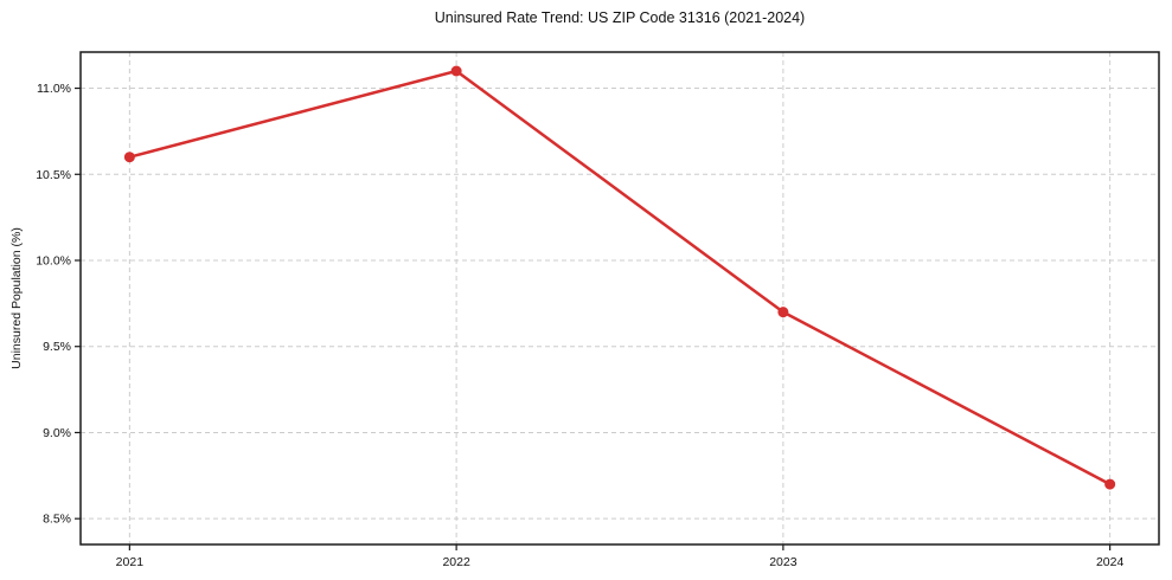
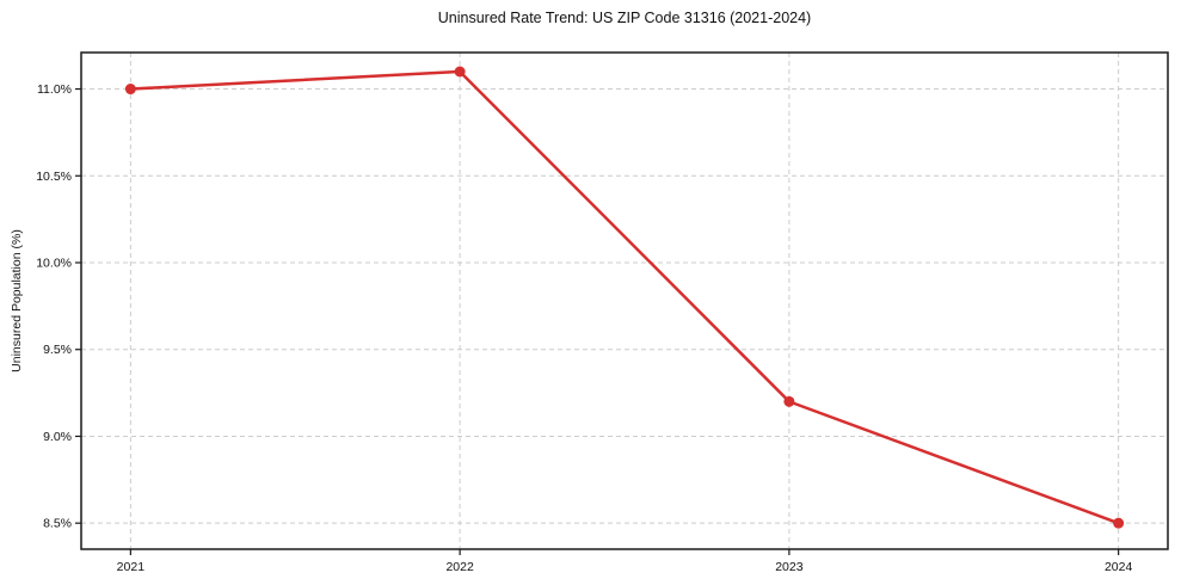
2021: 10.6% -> 11.0%
2023: 9.7% -> 9.2%
2024: 8.7% -> 8.5%
